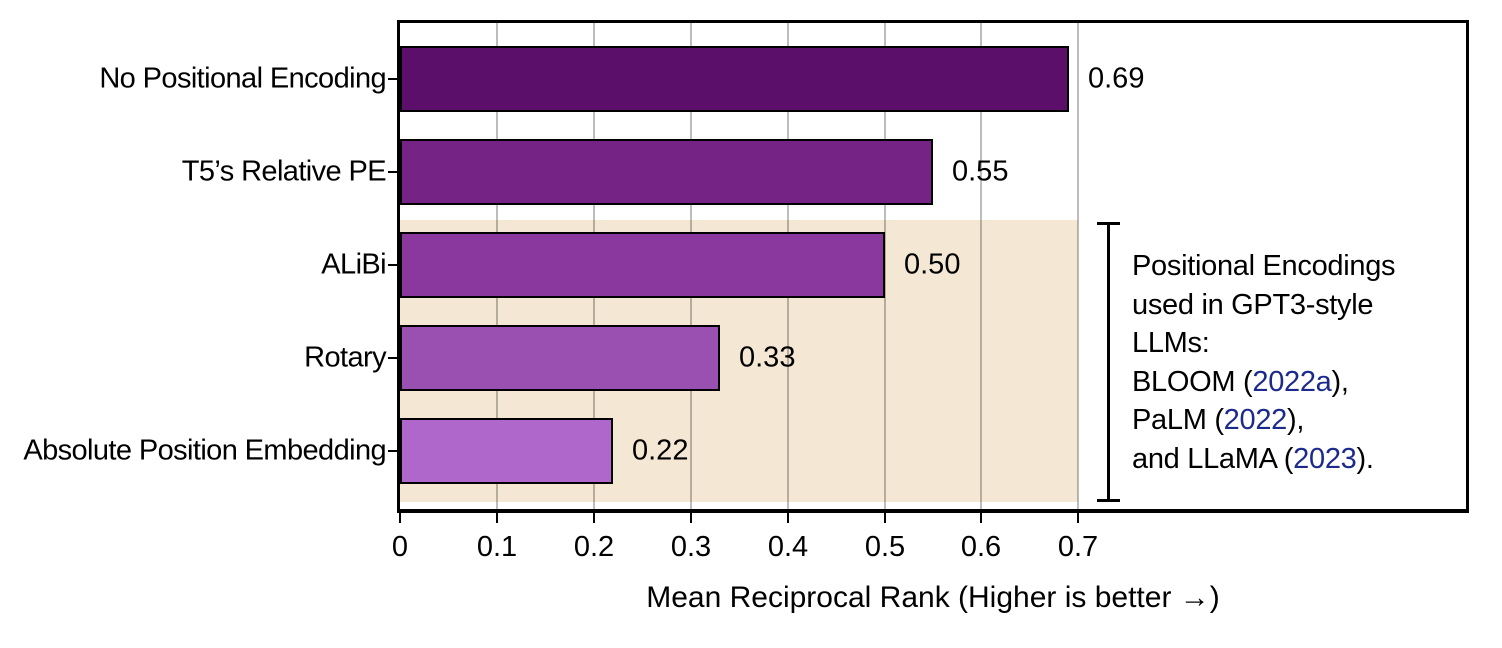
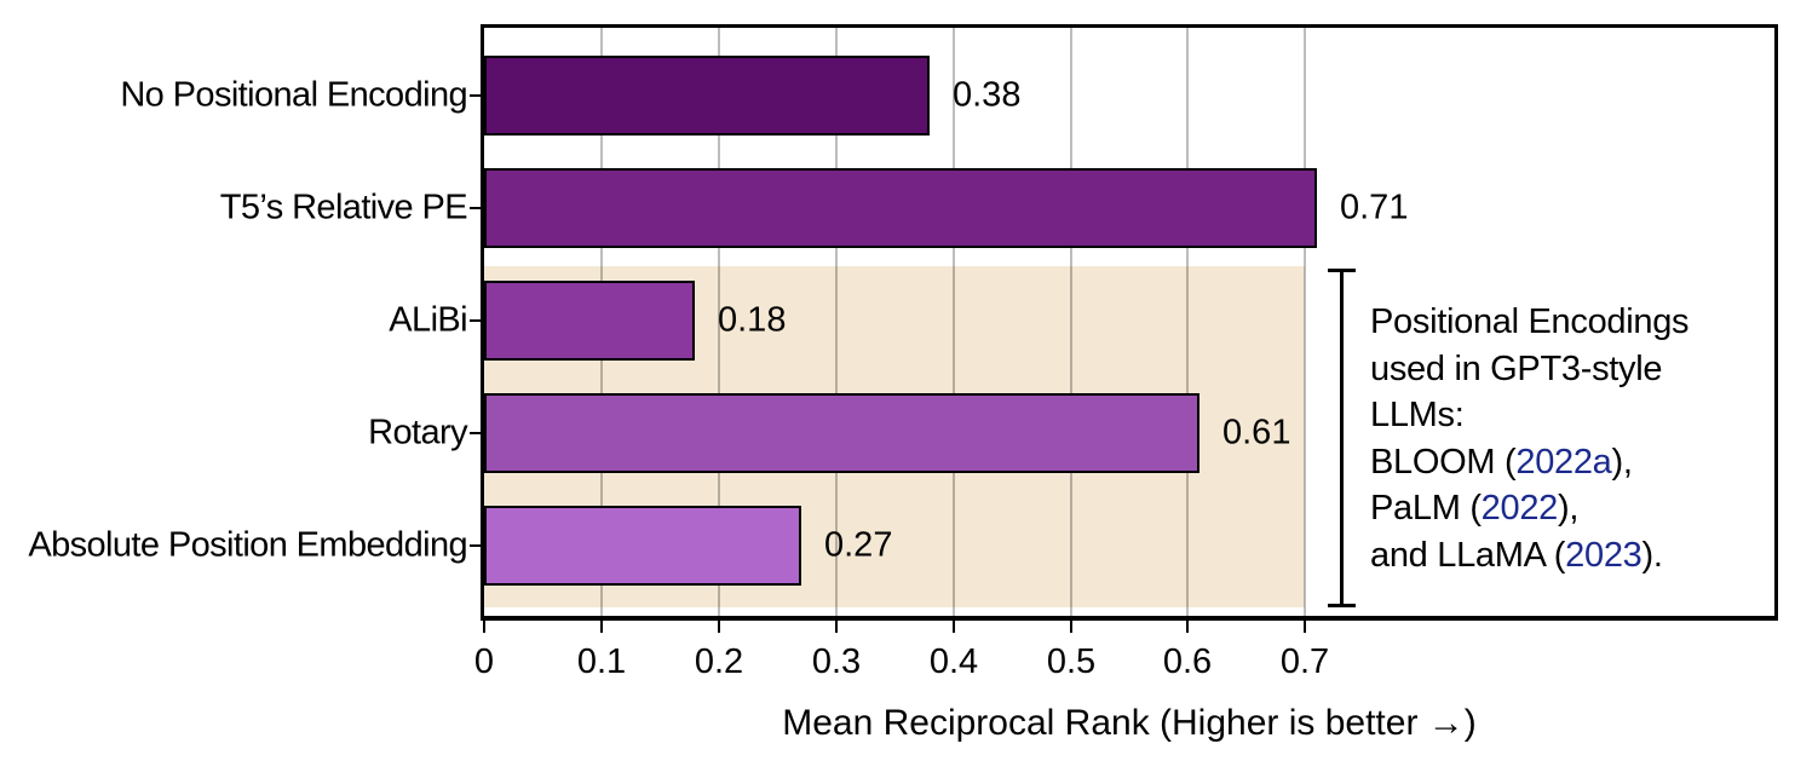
No Positional Encoding: 0.69 -> 0.38
T5’s Relative PE: 0.55 -> 0.71
ALiBi: 0.50 -> 0.18
Rotary: 0.33 -> 0.61
Absolute Position Embedding: 0.22 -> 0.27
